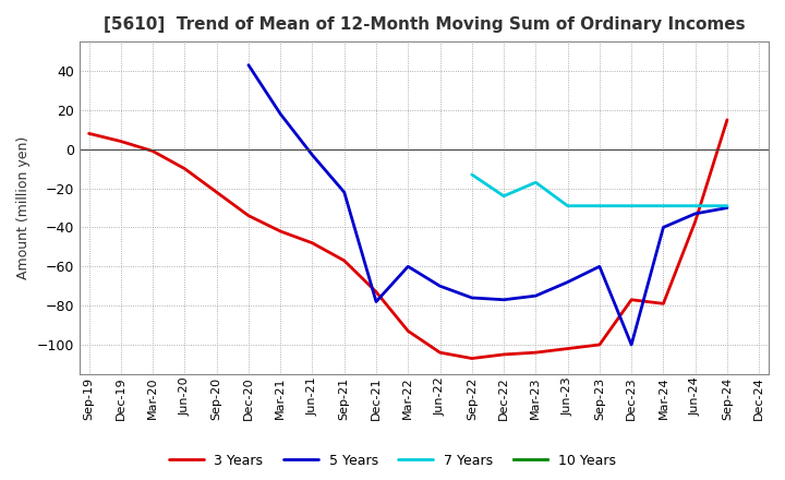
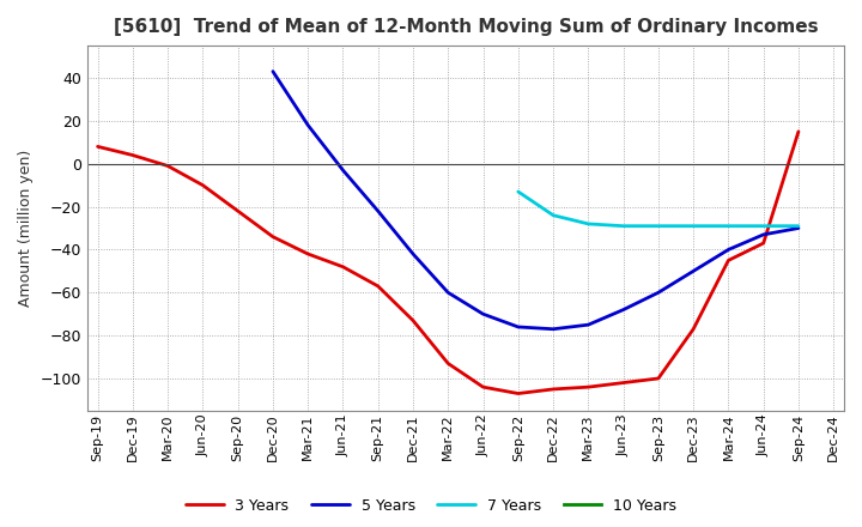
5 Years/Dec-21: -78 -> -42
7 Years/Mar-23: -17 -> -28
5 Years/Dec-23: -100 -> -50
3 Years/Mar-24: -79 -> -45
